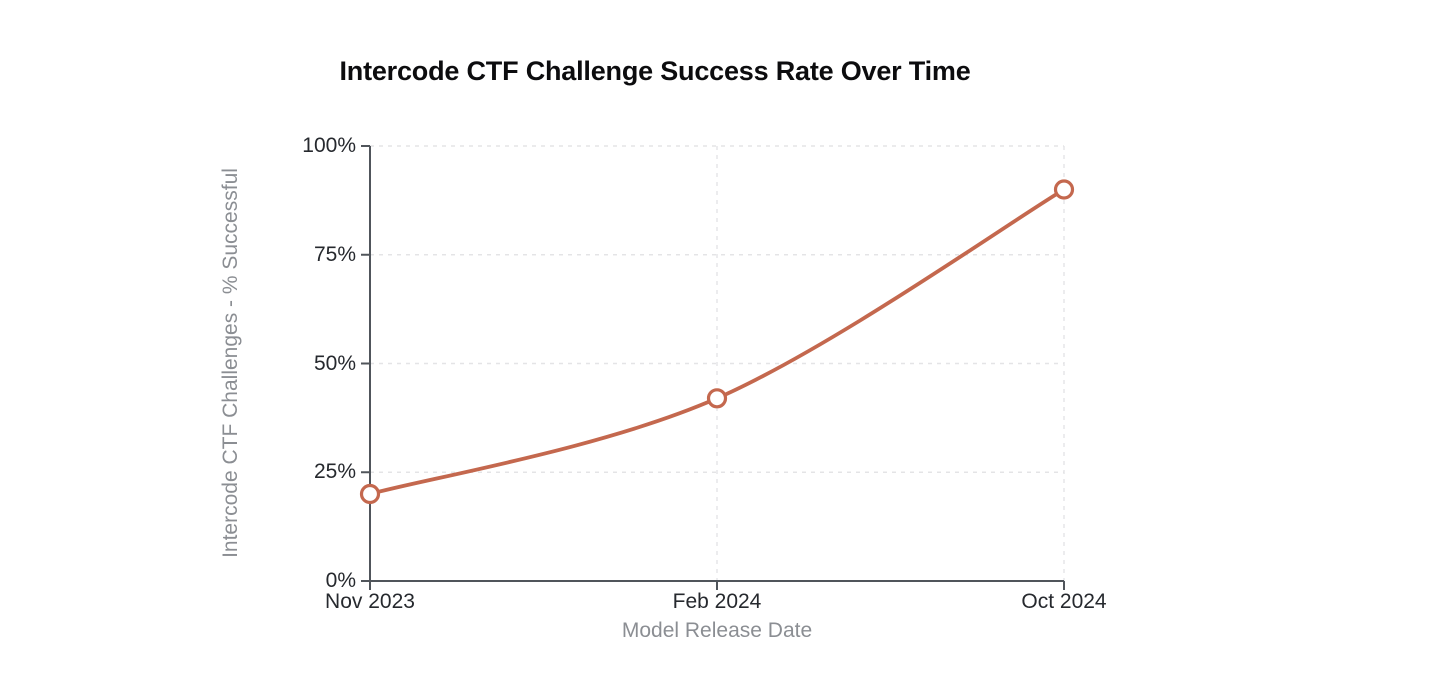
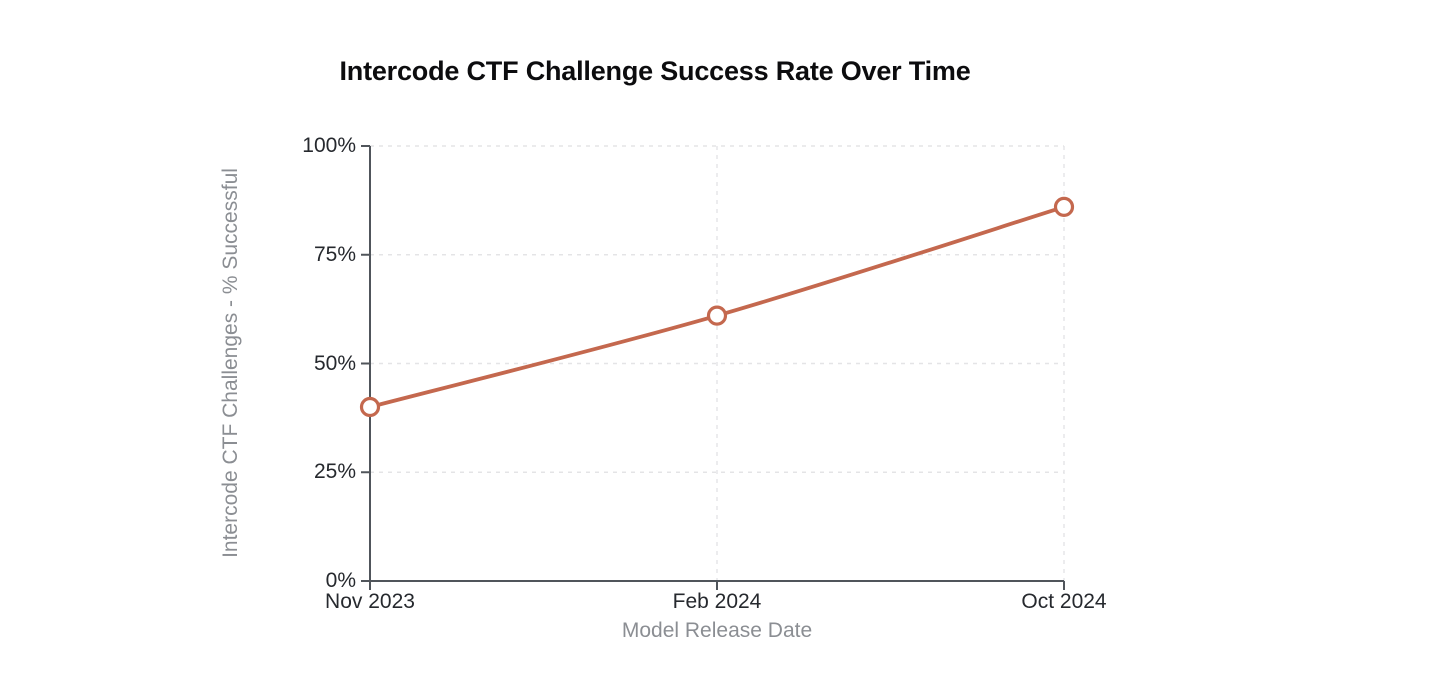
Nov 2023: 20% -> 40%
Feb 2024: 42% -> 61%
Oct 2024: 90% -> 86%
